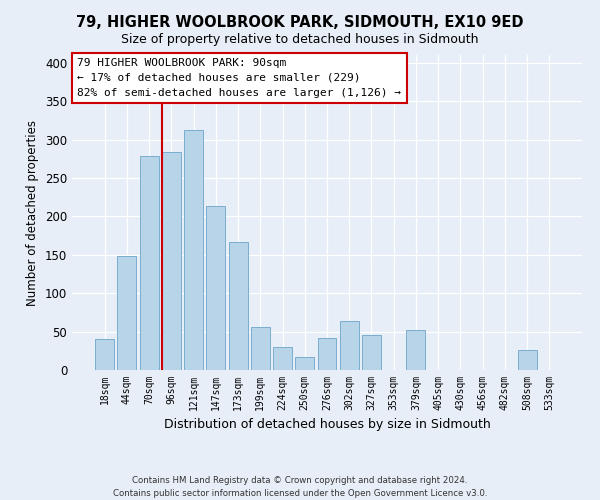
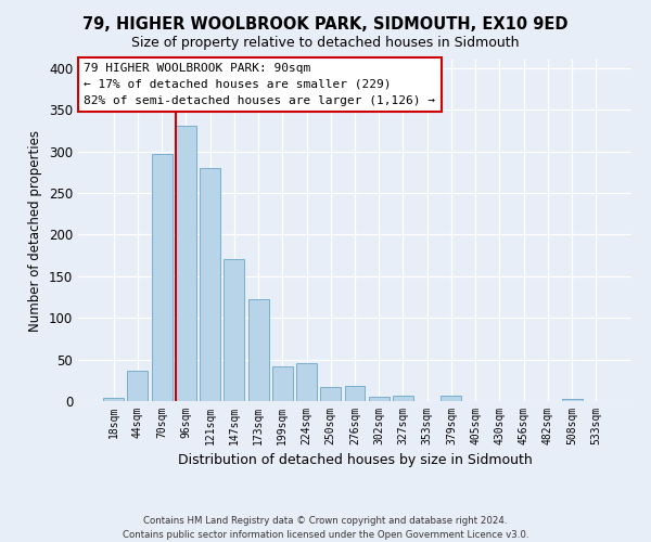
18sqm: 40 -> 4
44sqm: 148 -> 37
70sqm: 278 -> 297
96sqm: 284 -> 330
121sqm: 312 -> 280
147sqm: 214 -> 170
173sqm: 166 -> 123
199sqm: 56 -> 42
224sqm: 30 -> 46
276sqm: 42 -> 18
302sqm: 64 -> 5
327sqm: 46 -> 6
379sqm: 52 -> 7
508sqm: 26 -> 2
